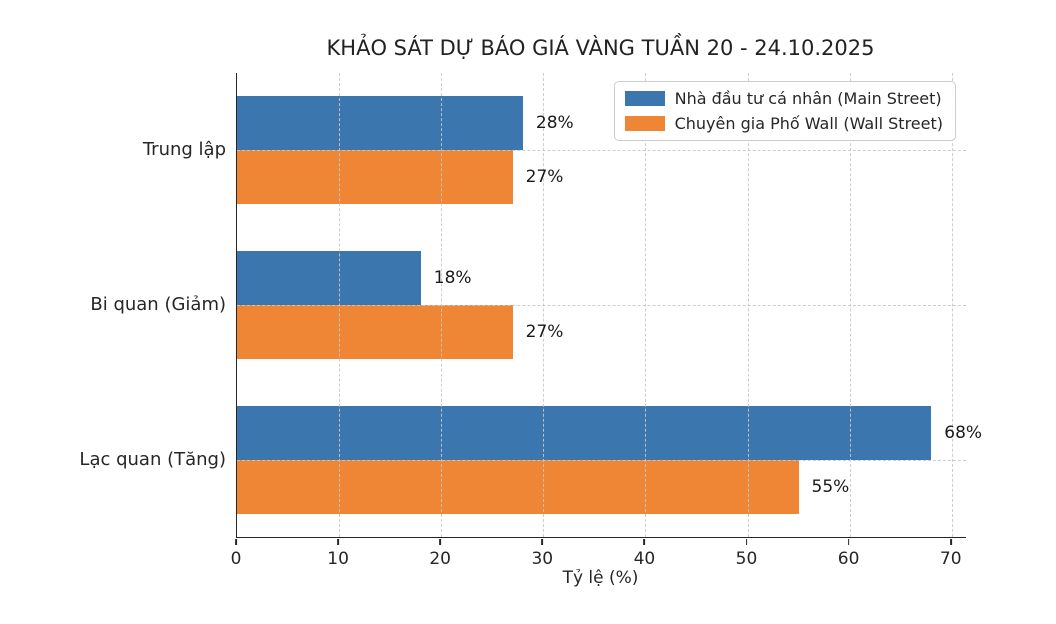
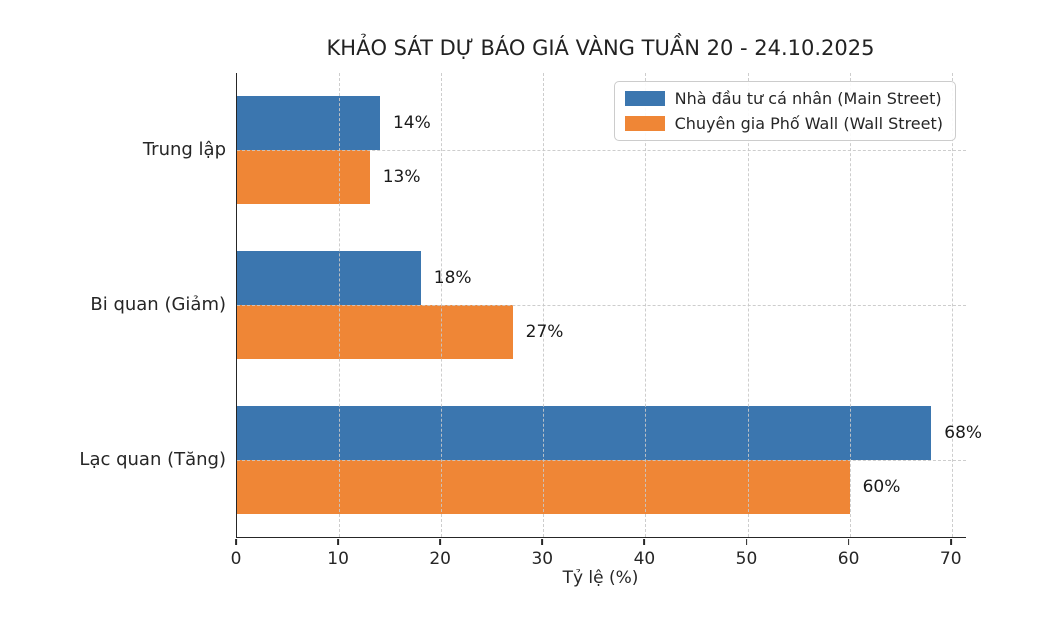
Nhà đầu tư cá nhân (Main Street)/Trung lập: 28% -> 14%
Chuyên gia Phố Wall (Wall Street)/Trung lập: 27% -> 13%
Chuyên gia Phố Wall (Wall Street)/Lạc quan (Tăng): 55% -> 60%
